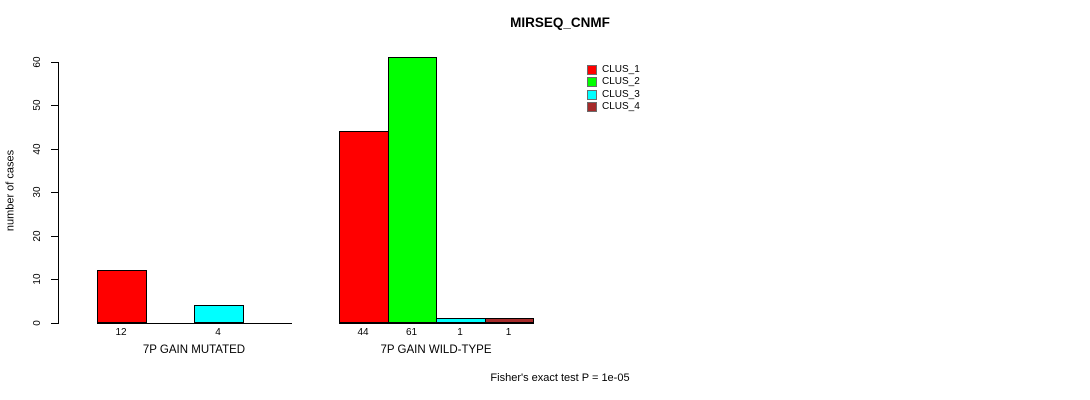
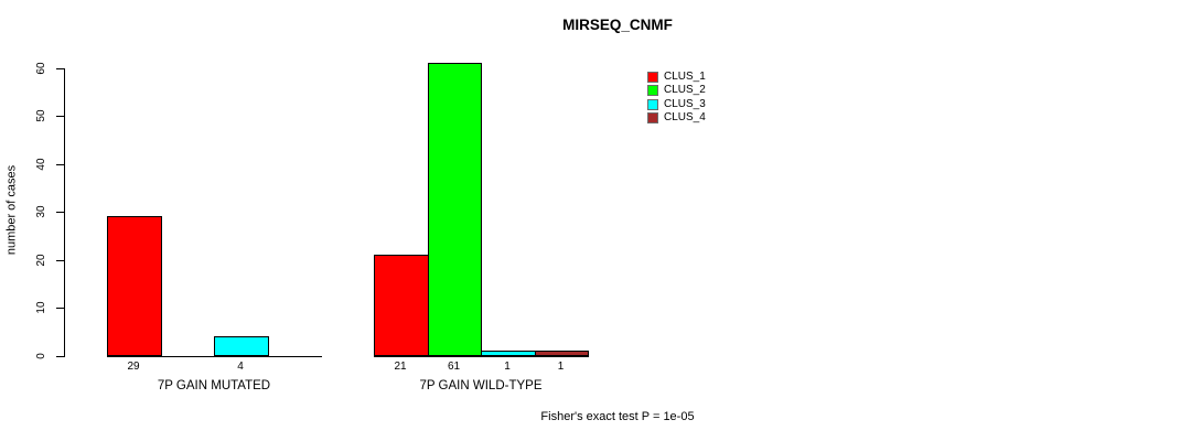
CLUS_1/7P GAIN MUTATED: 12 -> 29
CLUS_1/7P GAIN WILD-TYPE: 44 -> 21
